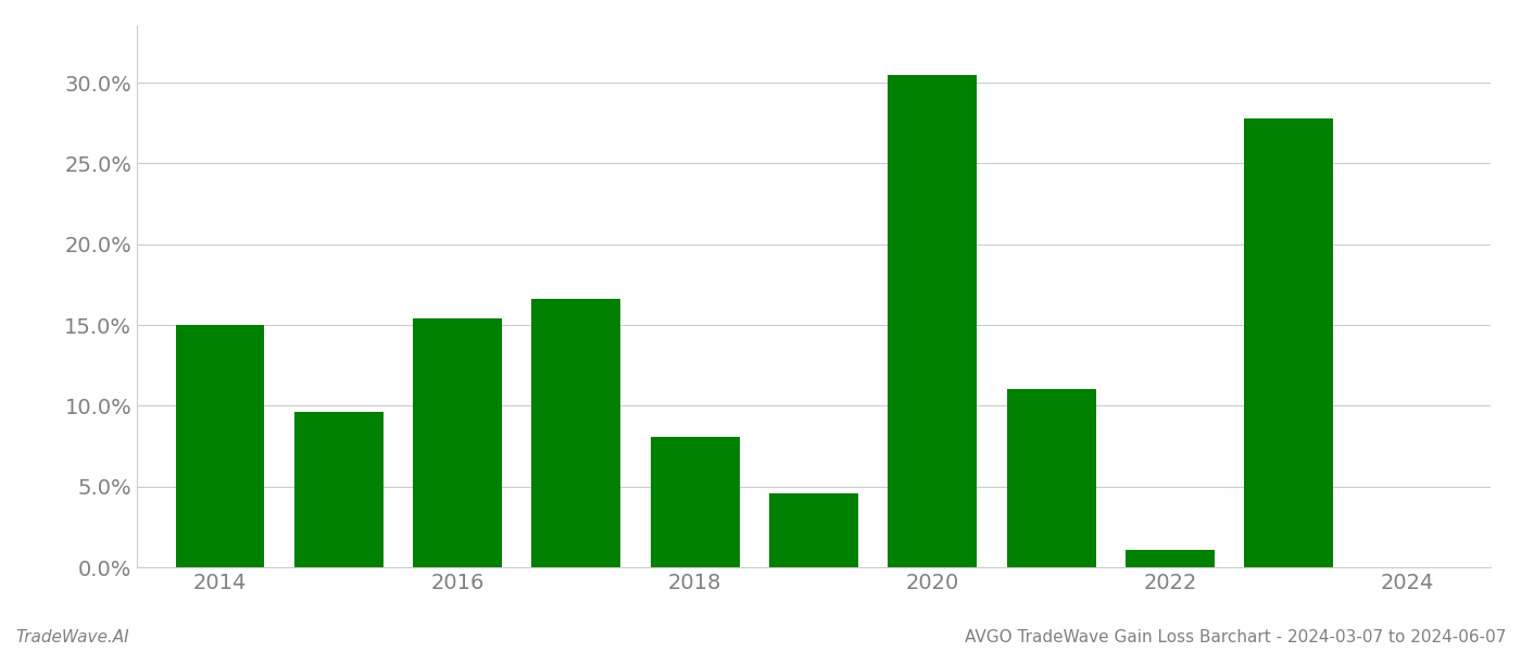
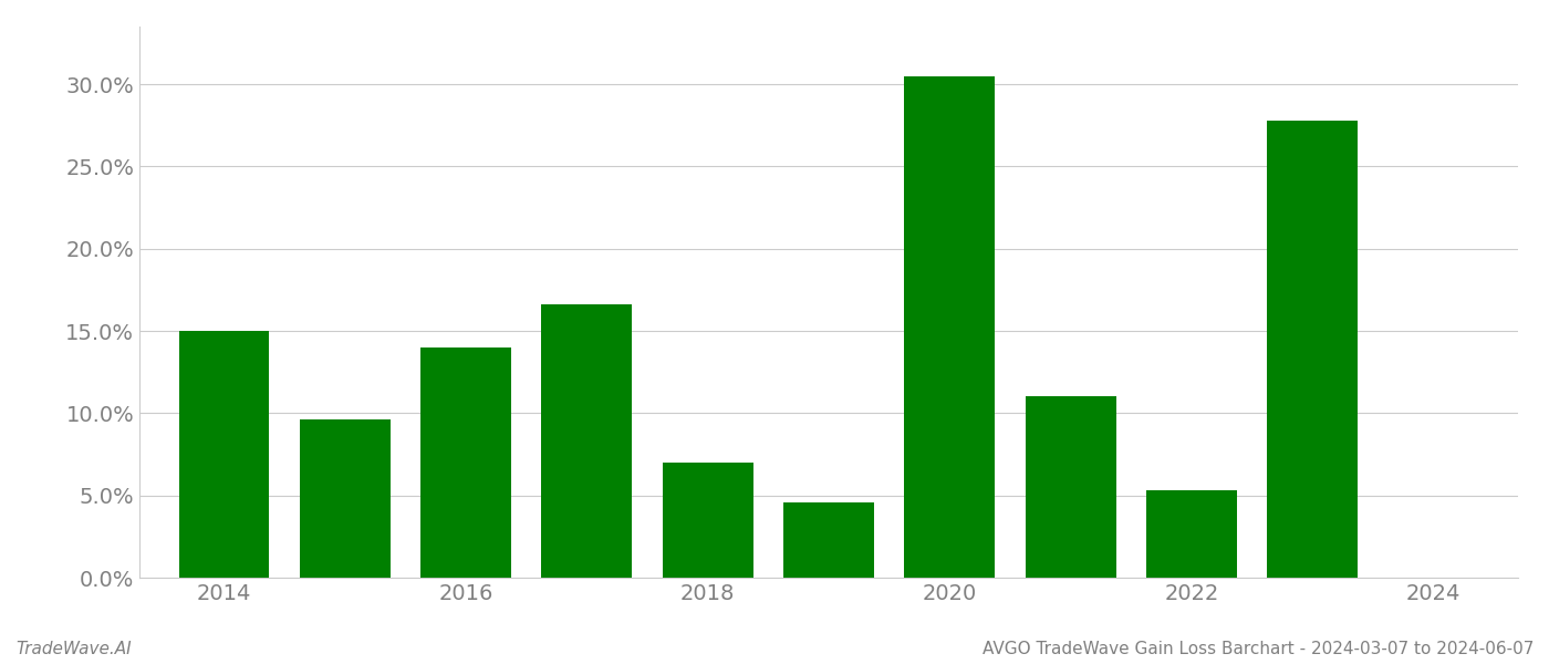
2016: 15.4% -> 14.0%
2018: 8.1% -> 7.0%
2022: 1.1% -> 5.3%
